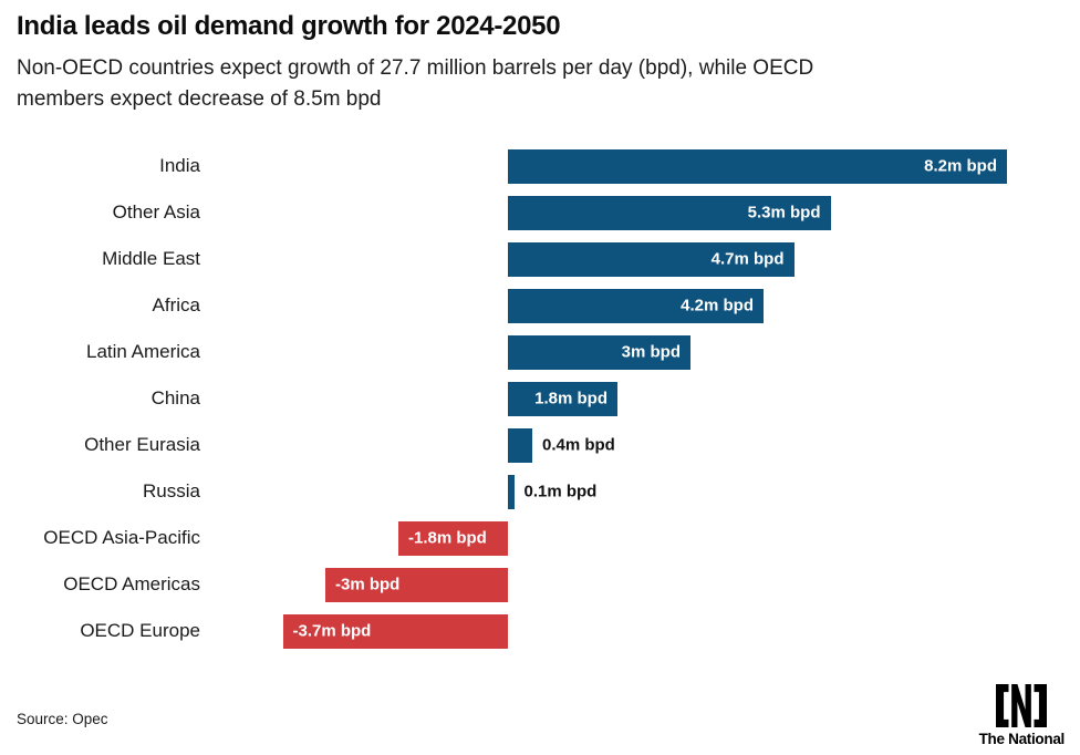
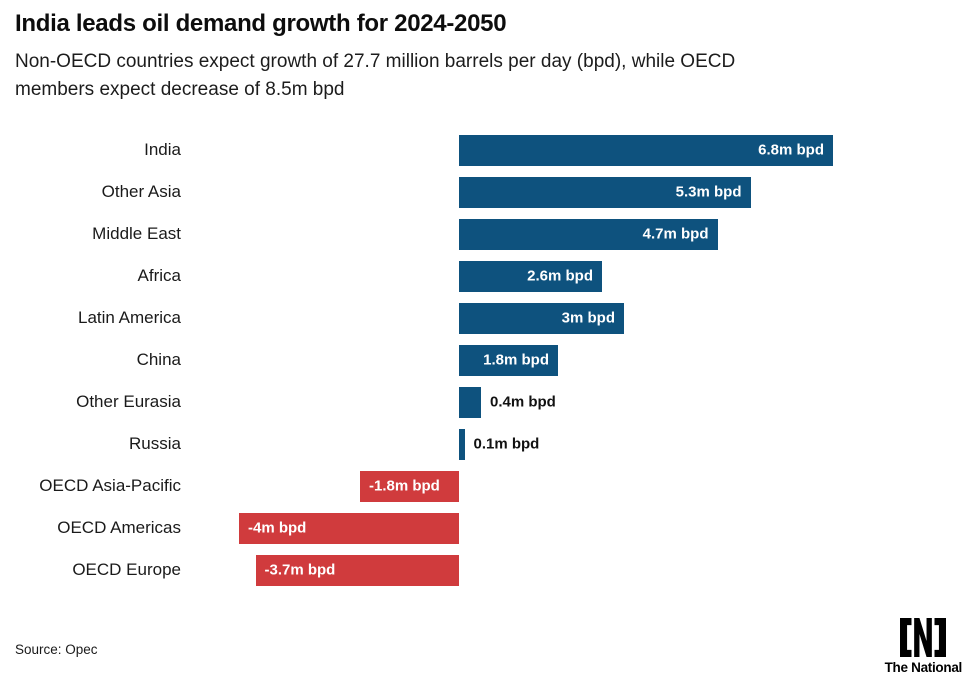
India: 8.2m -> 6.8m
Africa: 4.2m -> 2.6m
OECD Americas: -3m -> -4m
